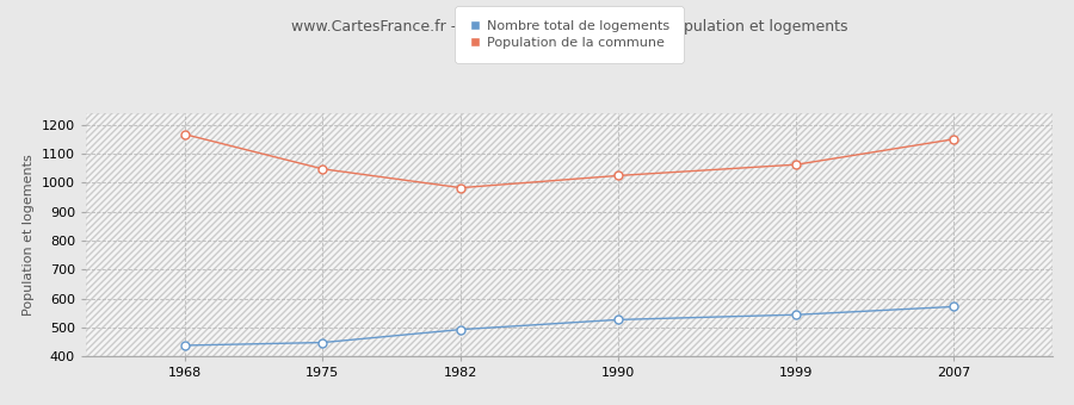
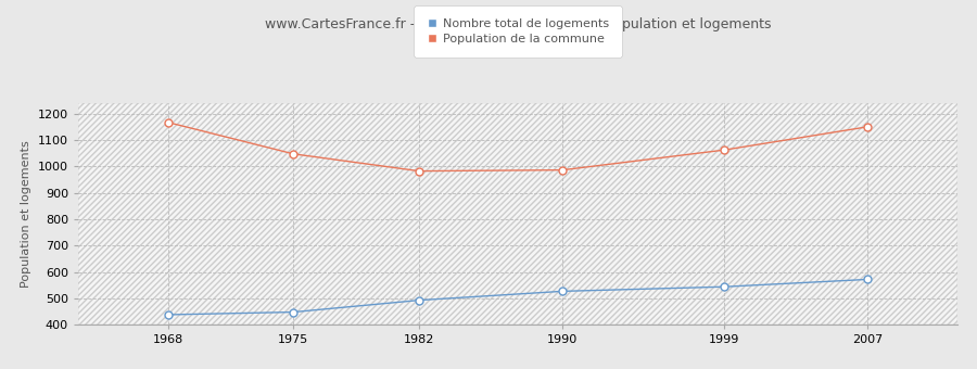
Population de la commune/1990: 1025 -> 987
